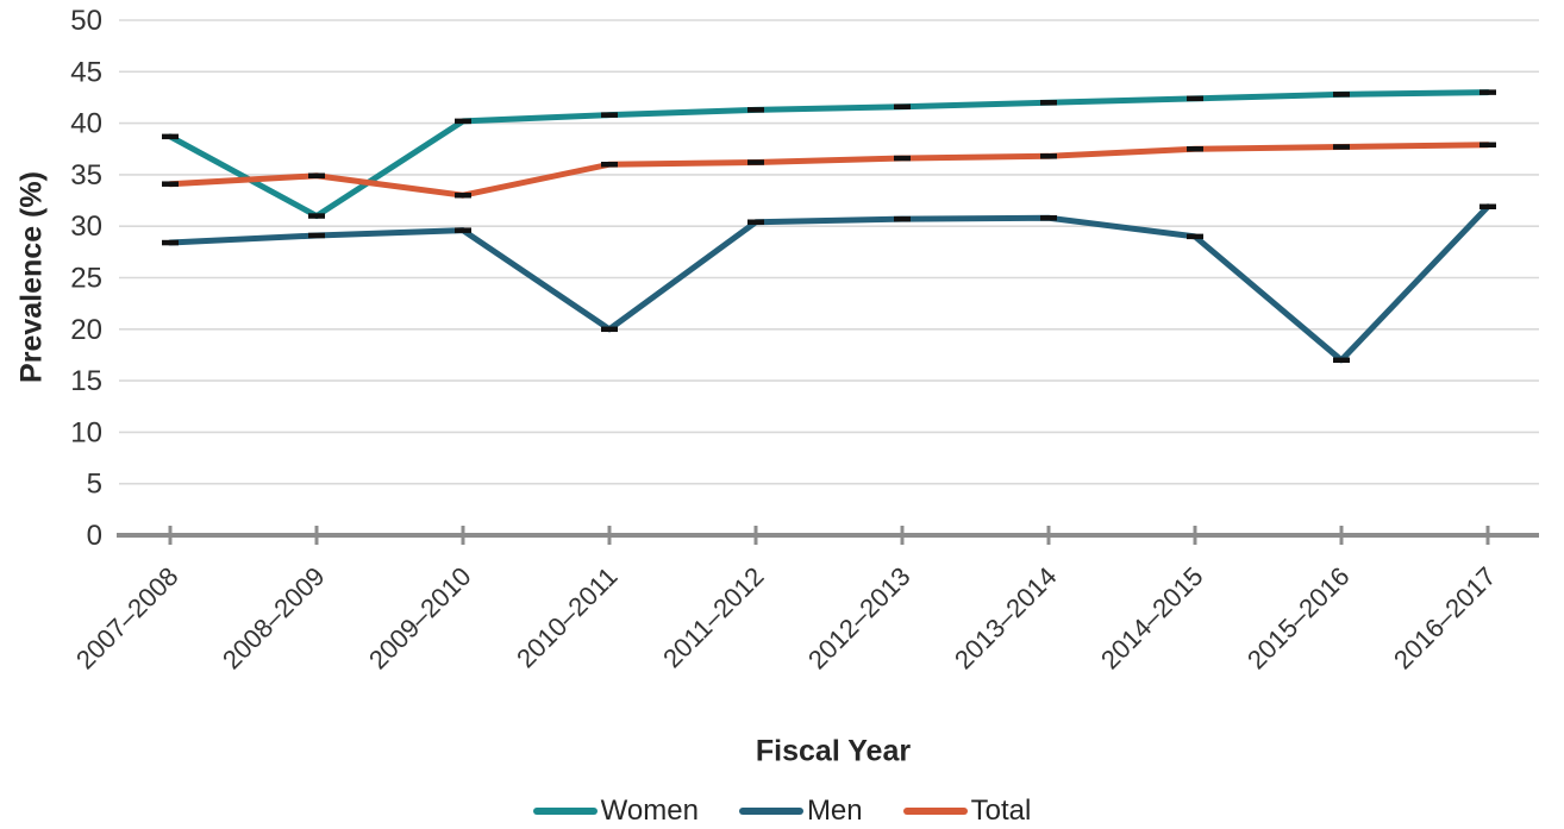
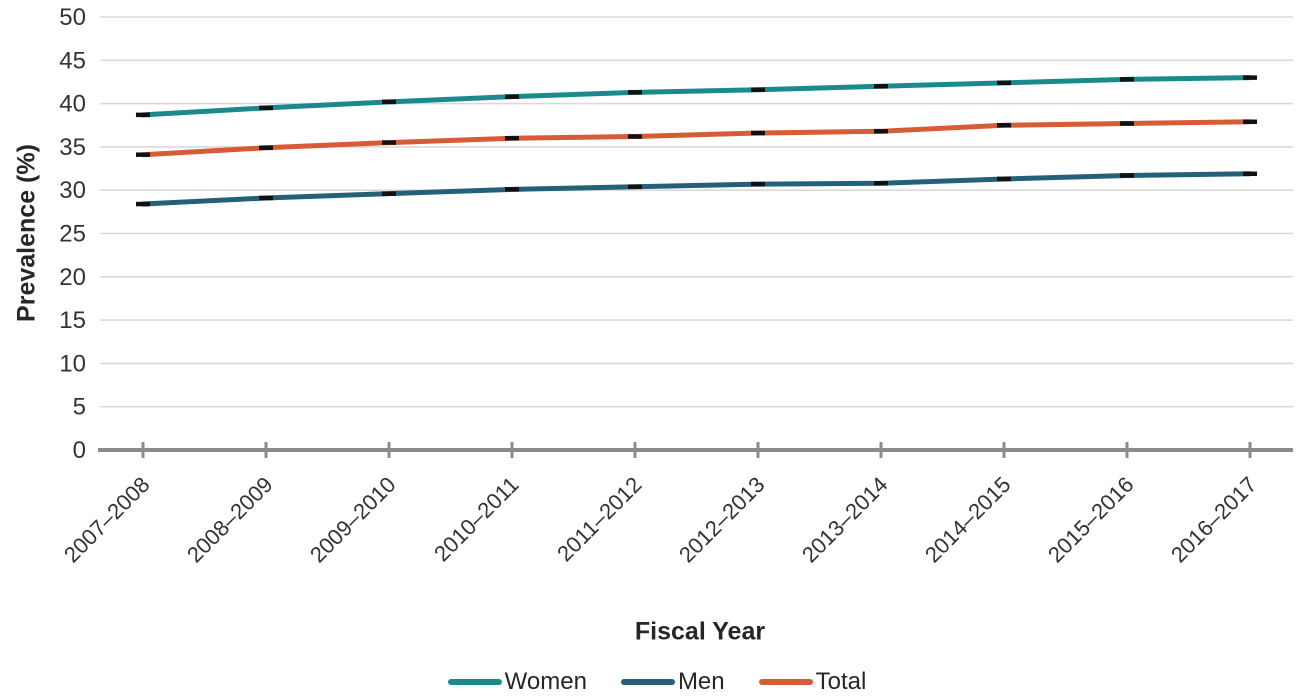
Women/2008–2009: 31 -> 40
Total/2009–2010: 33 -> 36
Men/2010–2011: 20 -> 30
Men/2014–2015: 29 -> 31
Men/2015–2016: 17 -> 32
